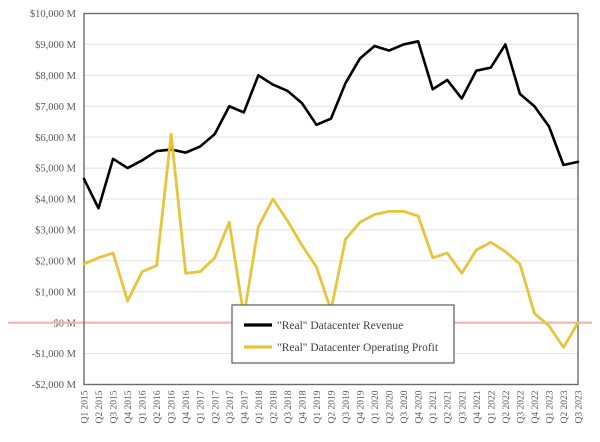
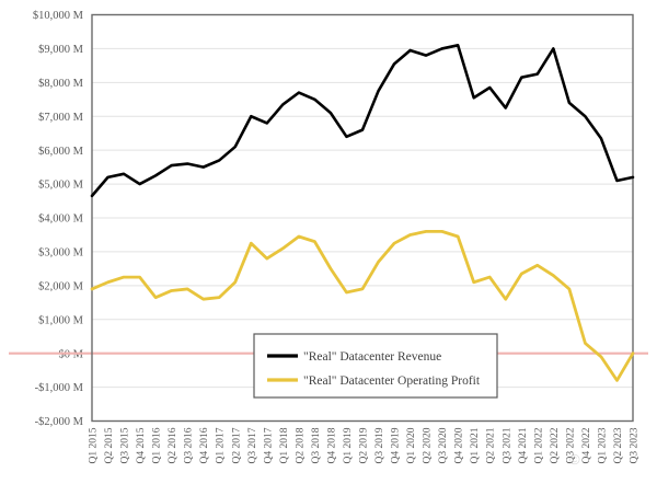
"Real" Datacenter Revenue/Q2 2015: $3700M -> $5200M
"Real" Datacenter Operating Profit/Q4 2015: $700M -> $2200M
"Real" Datacenter Operating Profit/Q3 2016: $6100M -> $1900M
"Real" Datacenter Operating Profit/Q4 2017: $200M -> $2800M
"Real" Datacenter Revenue/Q1 2018: $8000M -> $7400M
"Real" Datacenter Operating Profit/Q2 2018: $4000M -> $3400M
"Real" Datacenter Operating Profit/Q2 2019: $400M -> $1900M
